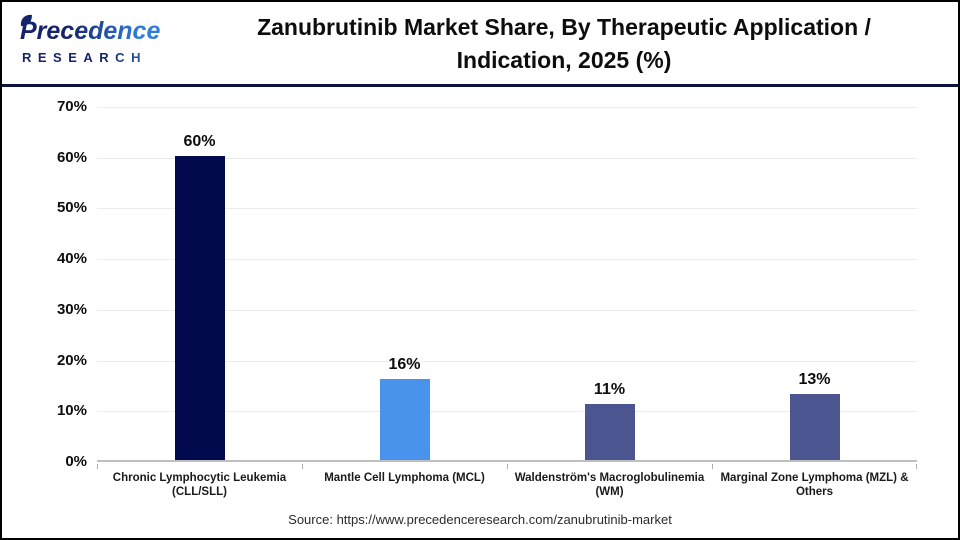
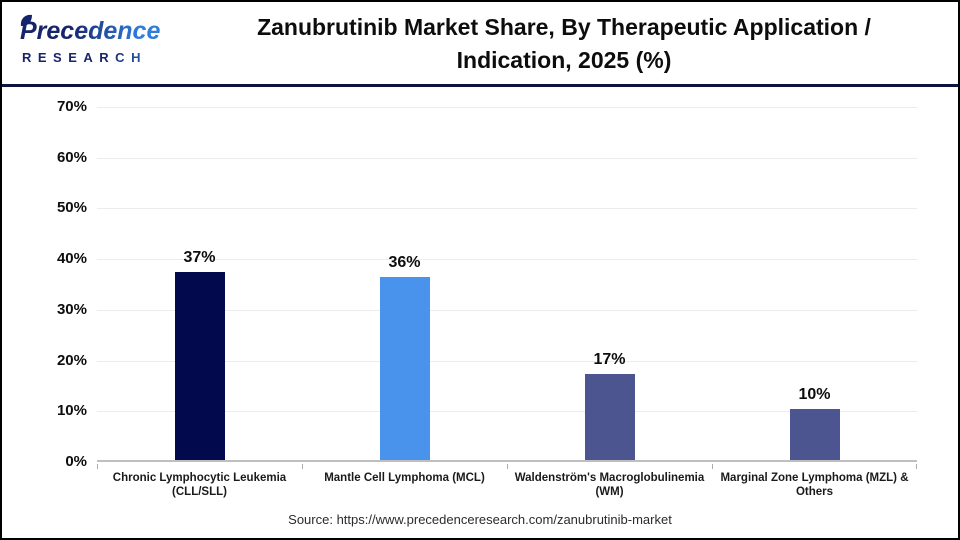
Chronic Lymphocytic Leukemia (CLL/SLL): 60% -> 37%
Mantle Cell Lymphoma (MCL): 16% -> 36%
Waldenström's Macroglobulinemia (WM): 11% -> 17%
Marginal Zone Lymphoma (MZL) & Others: 13% -> 10%
